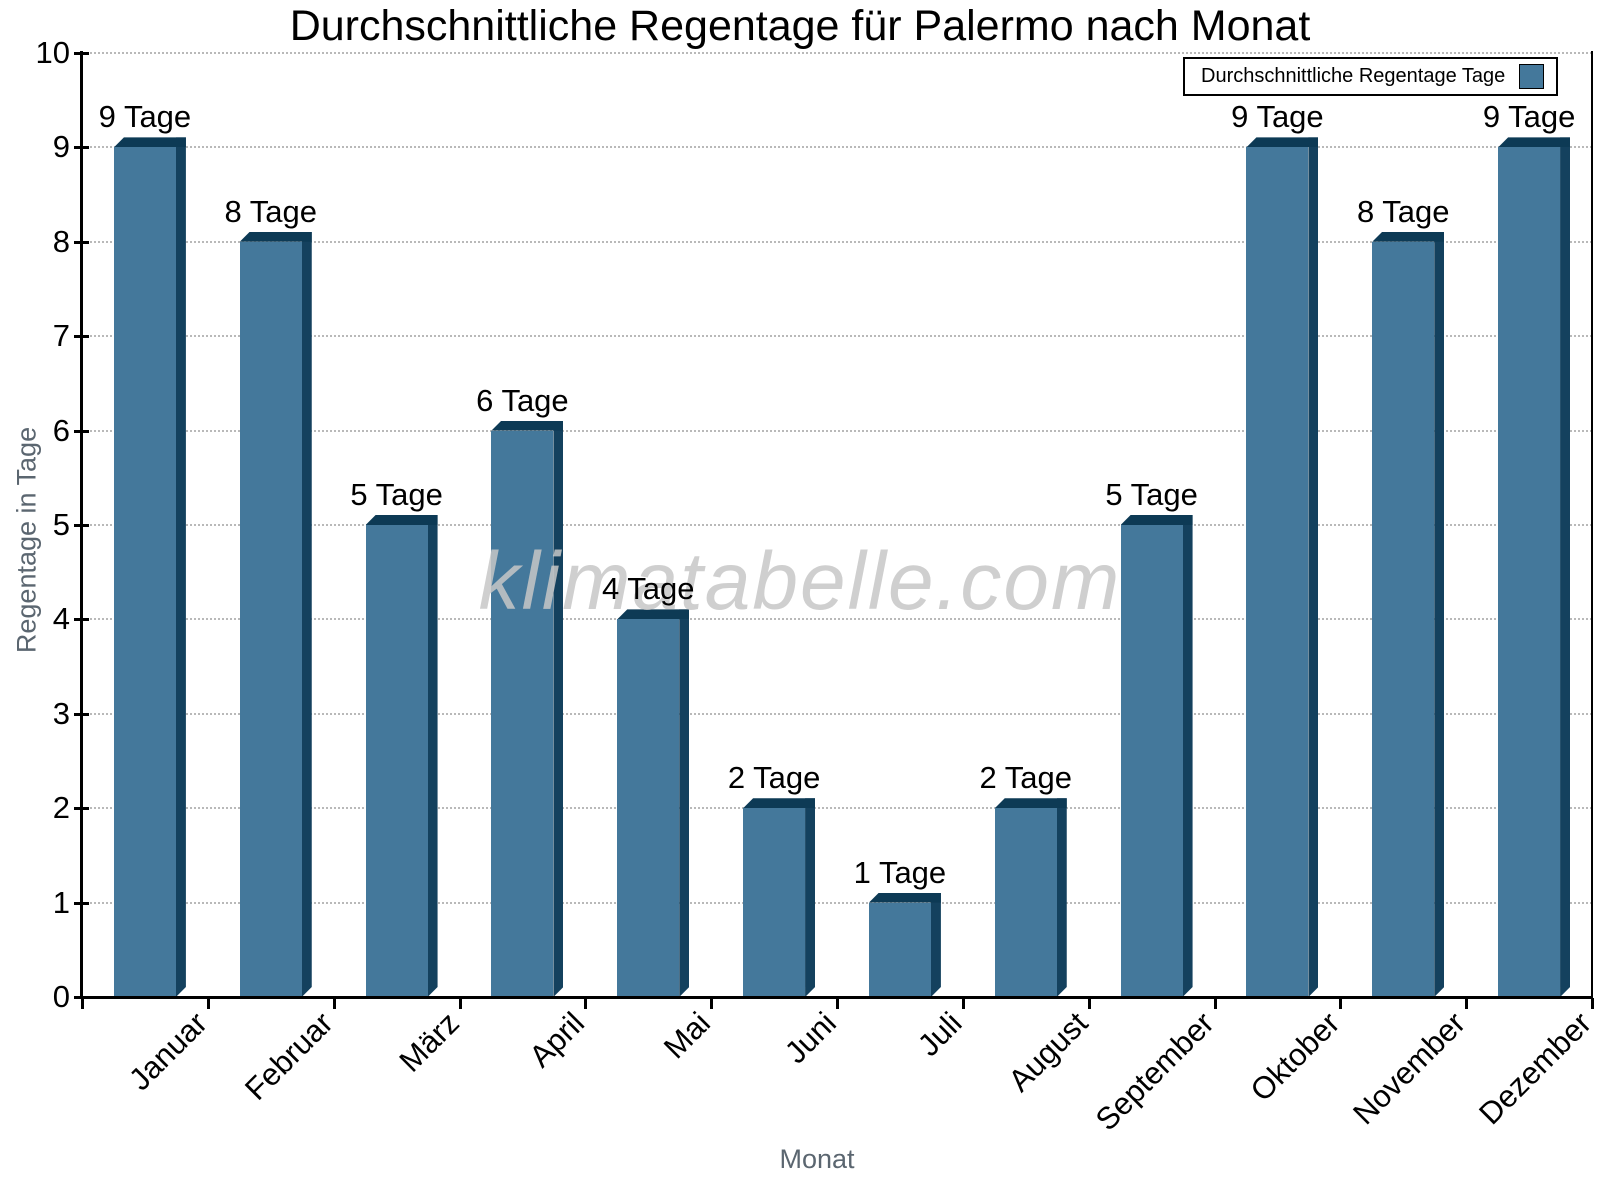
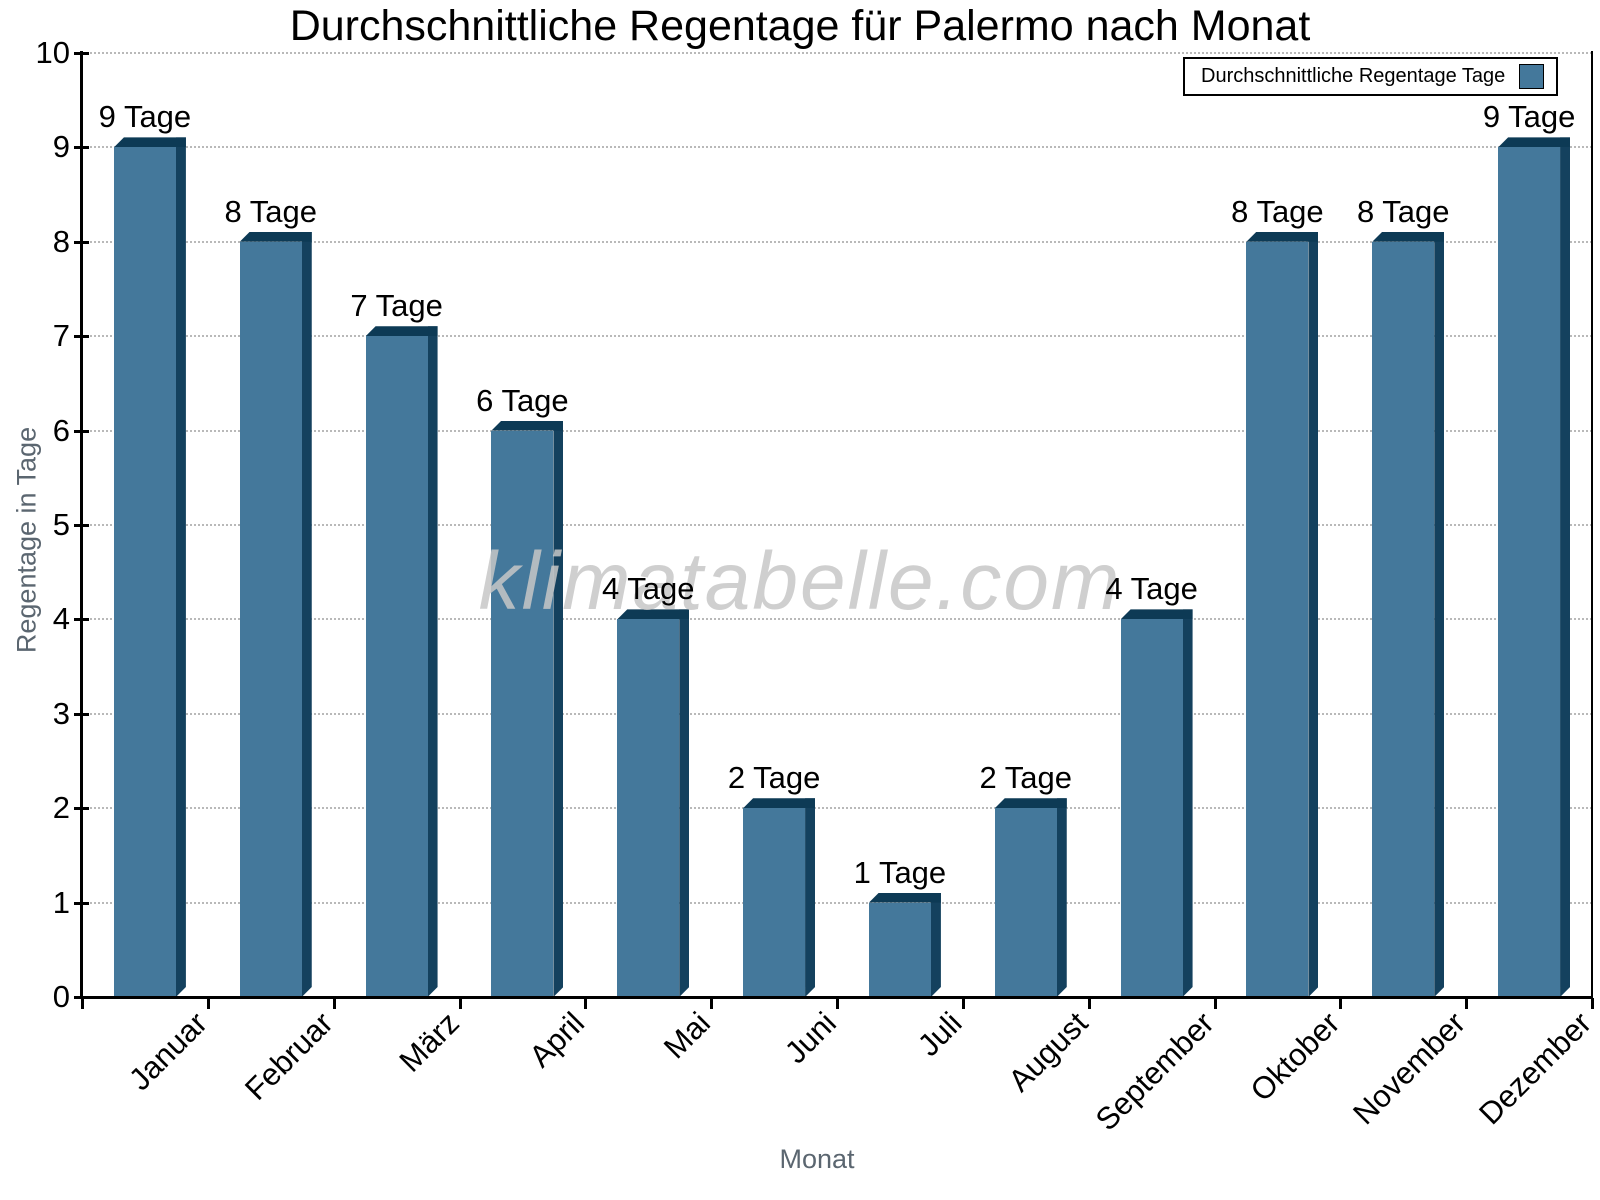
März: 5 -> 7
September: 5 -> 4
Oktober: 9 -> 8
